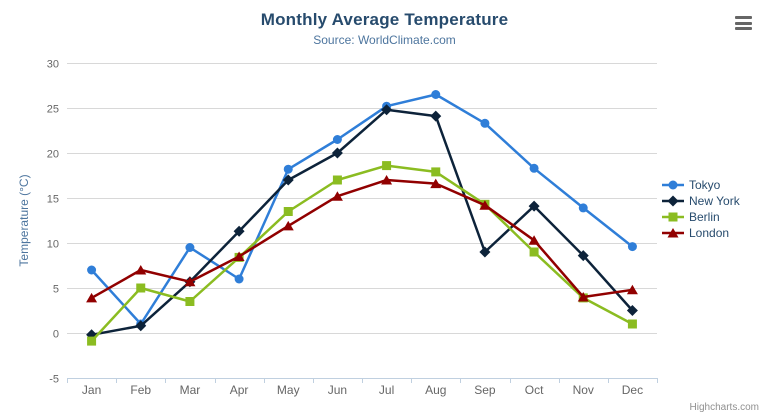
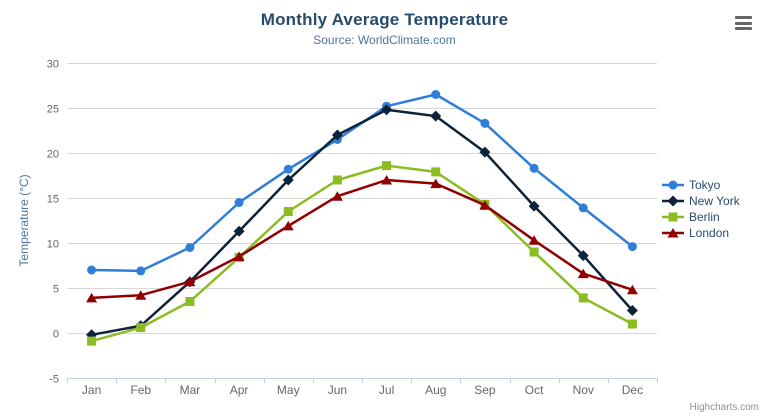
Tokyo/Feb: 1 -> 7
Berlin/Feb: 5 -> 1
London/Feb: 7 -> 4
Tokyo/Apr: 6 -> 14
New York/Jun: 20 -> 22
New York/Sep: 9 -> 20
London/Nov: 4 -> 7
